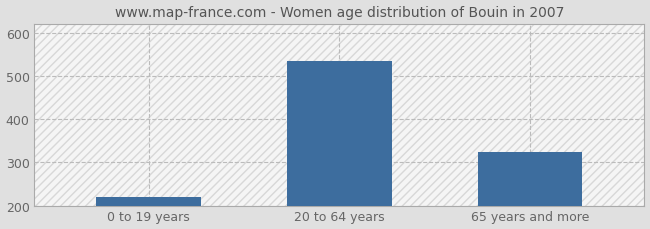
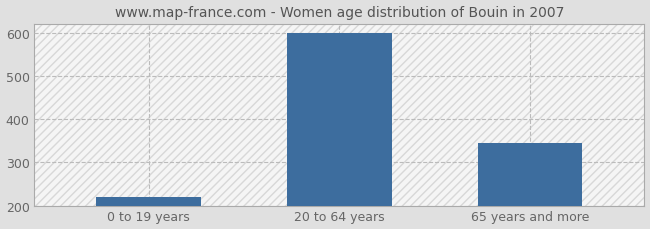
20 to 64 years: 535 -> 600
65 years and more: 325 -> 345
